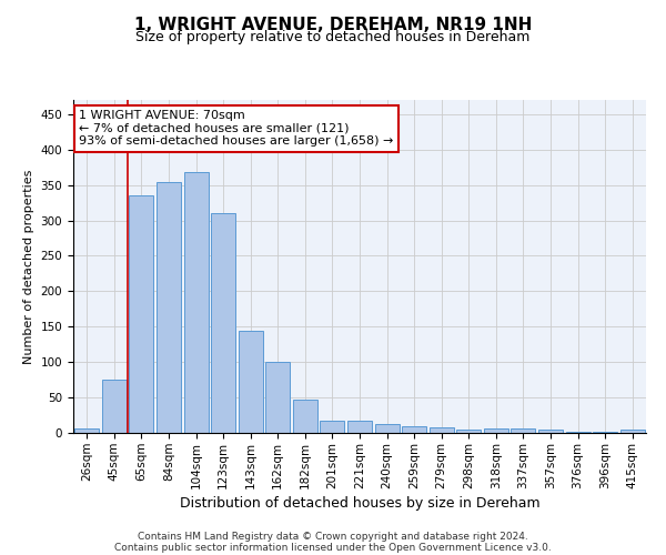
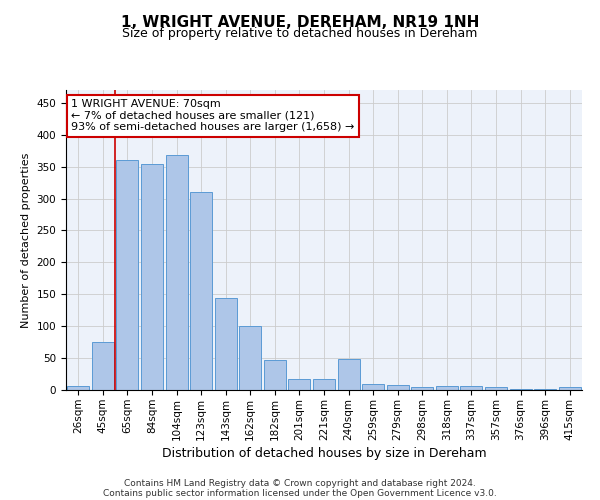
65sqm: 335 -> 360
240sqm: 13 -> 48
